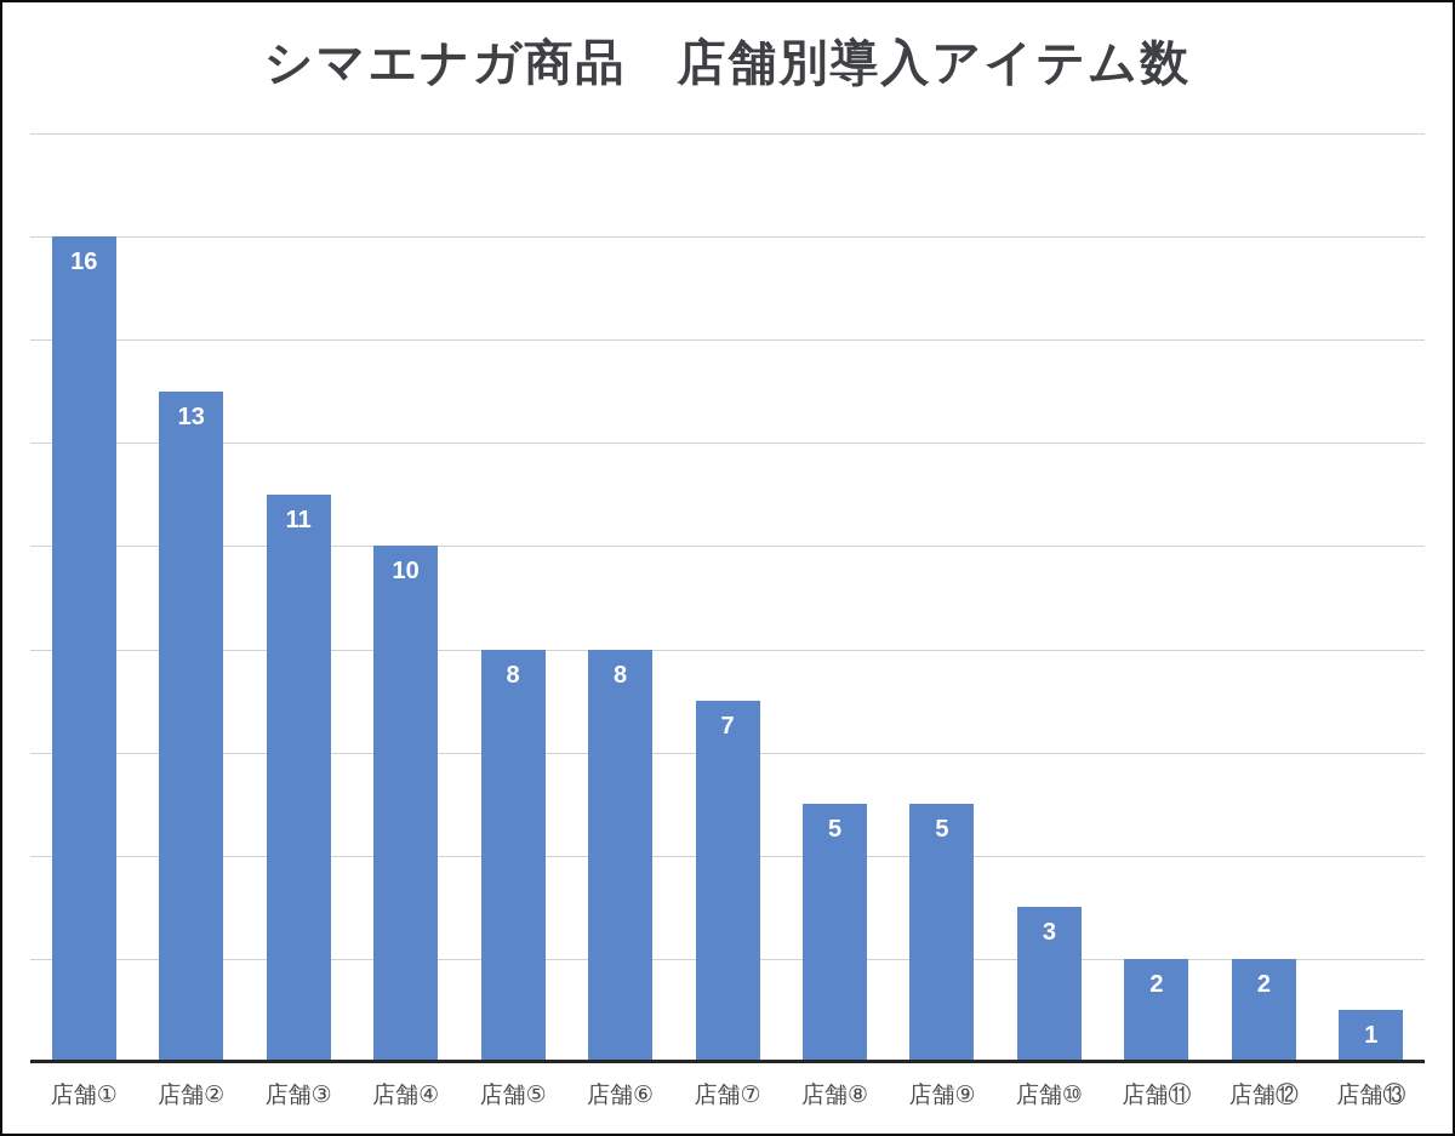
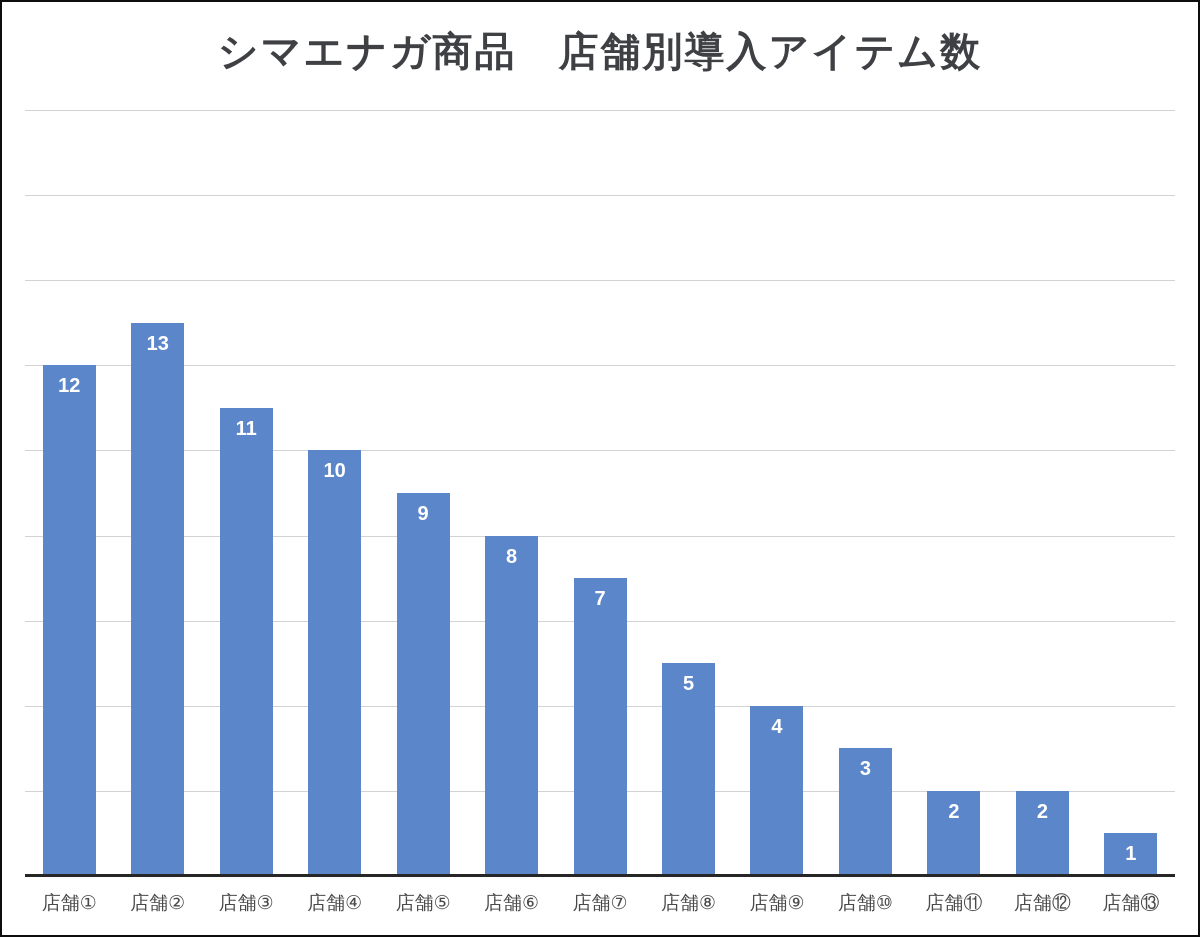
店舗①: 16 -> 12
店舗⑤: 8 -> 9
店舗⑨: 5 -> 4
